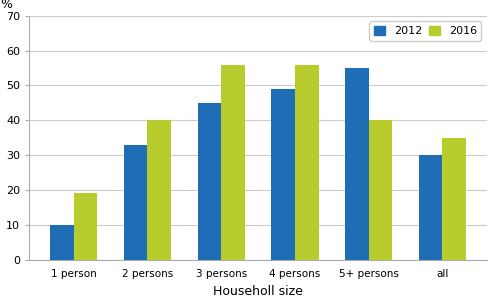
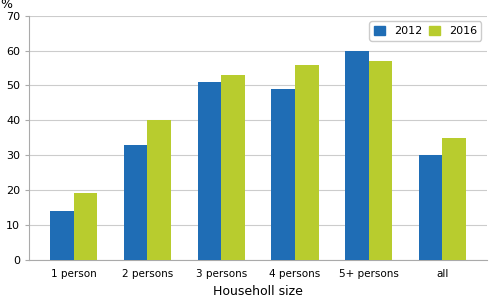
2012/1 person: 10 -> 14
2012/3 persons: 45 -> 51
2016/3 persons: 56 -> 53
2012/5+ persons: 55 -> 60
2016/5+ persons: 40 -> 57
